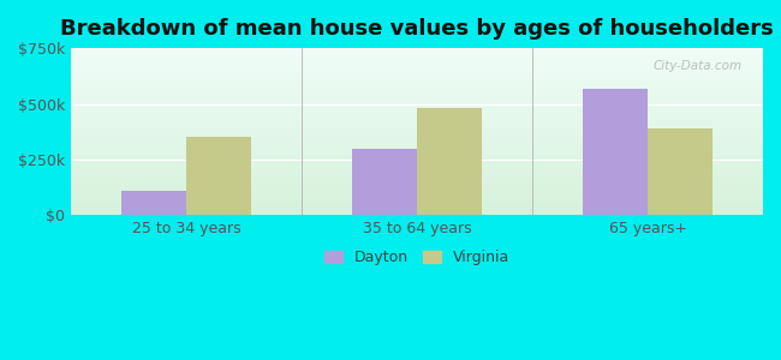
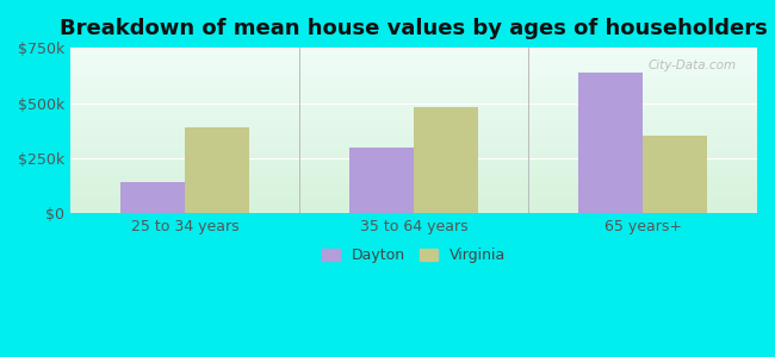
Dayton/25 to 34 years: $110k -> $140k
Virginia/25 to 34 years: $350k -> $390k
Dayton/65 years+: $560k -> $640k
Virginia/65 years+: $390k -> $350k
